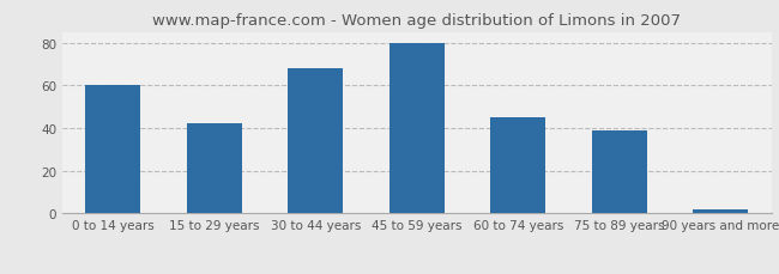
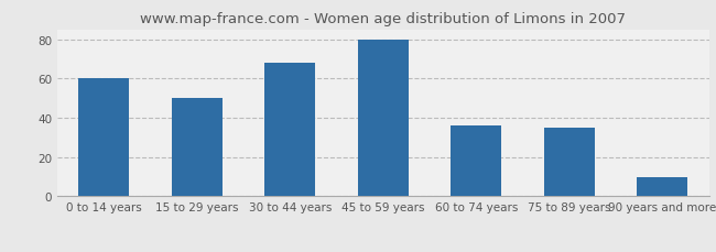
15 to 29 years: 42 -> 50
60 to 74 years: 45 -> 36
75 to 89 years: 39 -> 35
90 years and more: 2 -> 10
